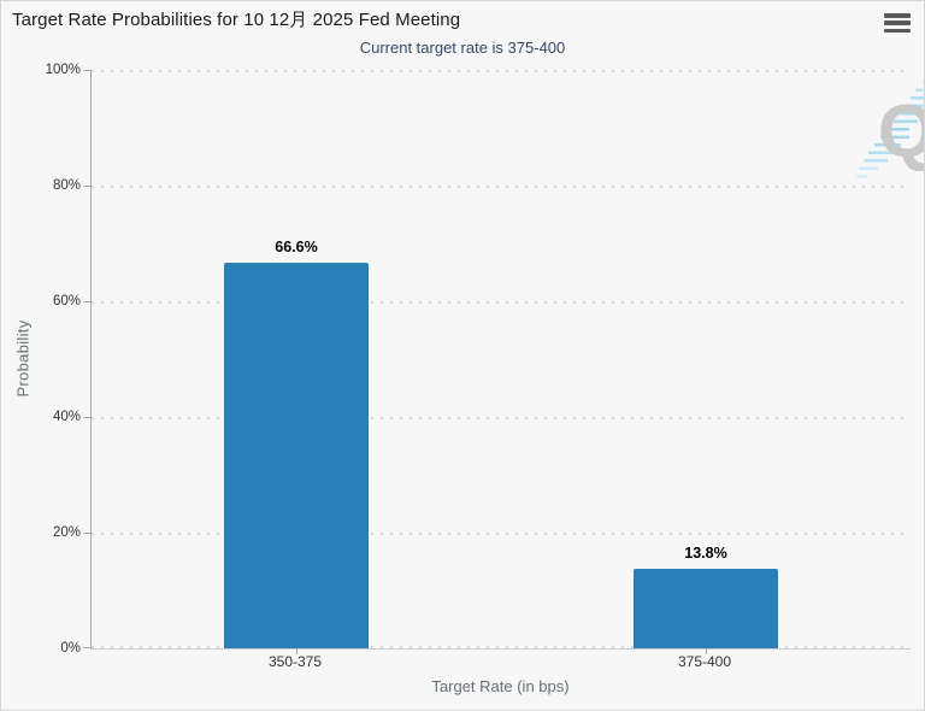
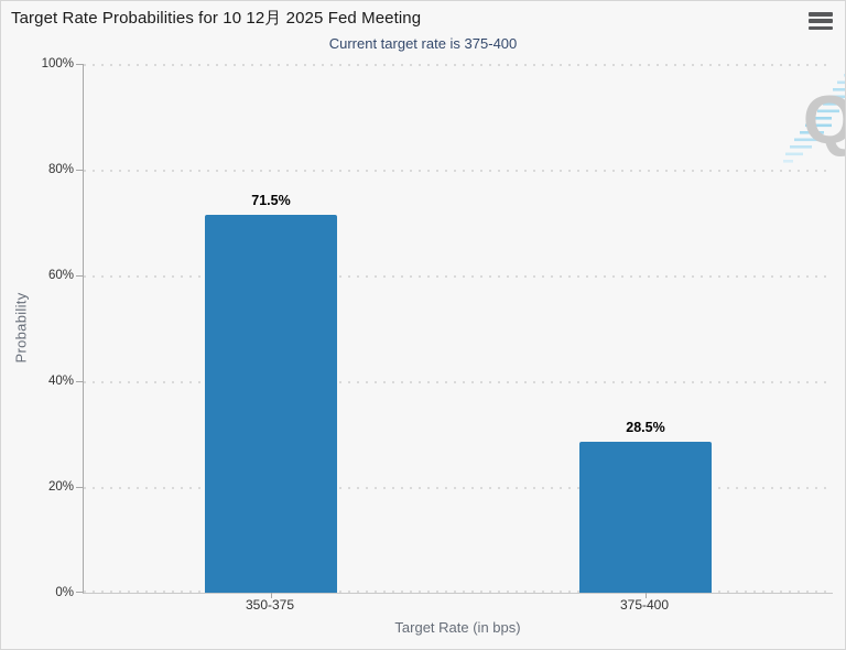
350-375: 66.6% -> 71.5%
375-400: 13.8% -> 28.5%
